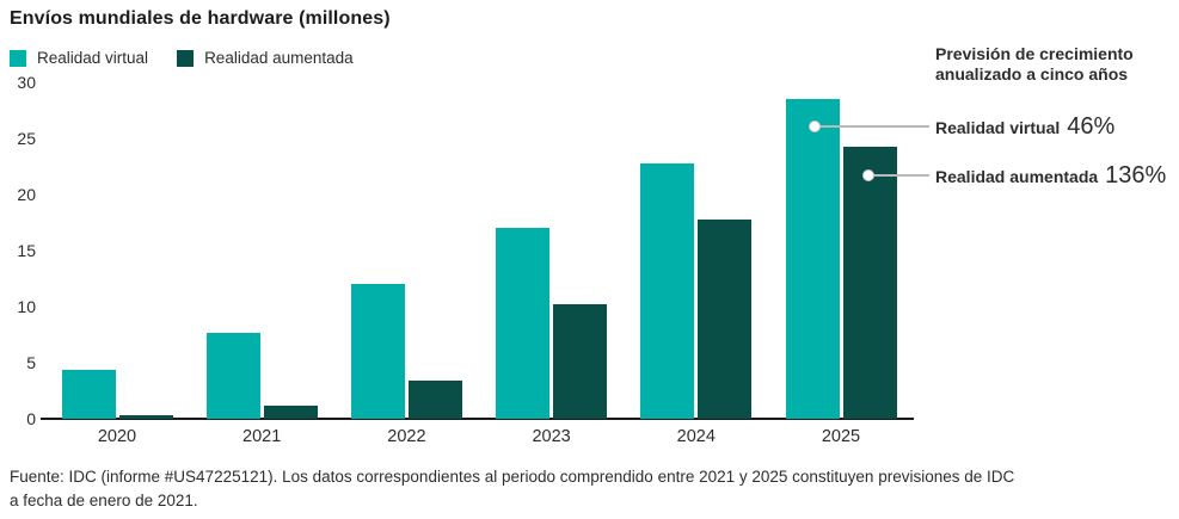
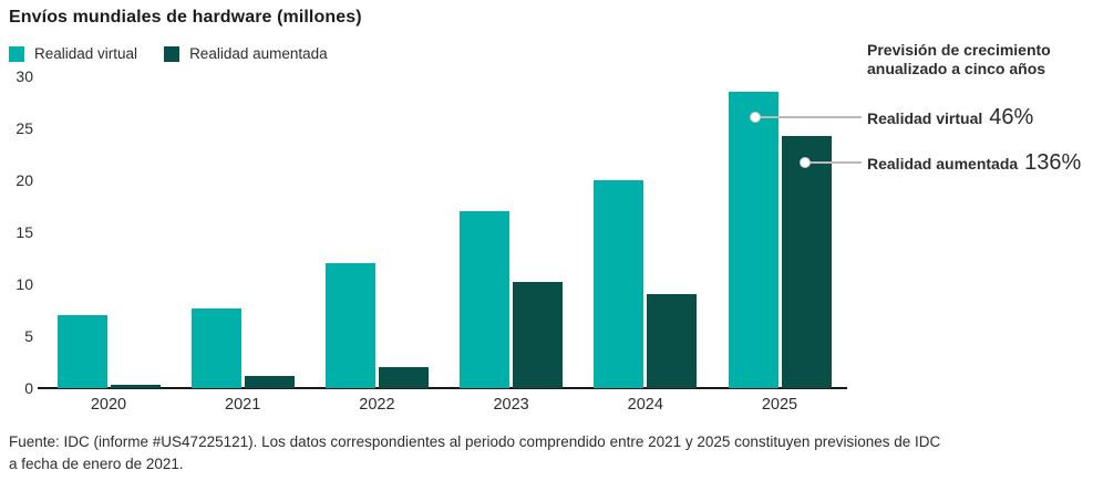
Realidad virtual/2020: 4 -> 7
Realidad aumentada/2022: 3 -> 2
Realidad virtual/2024: 23 -> 20
Realidad aumentada/2024: 18 -> 9
